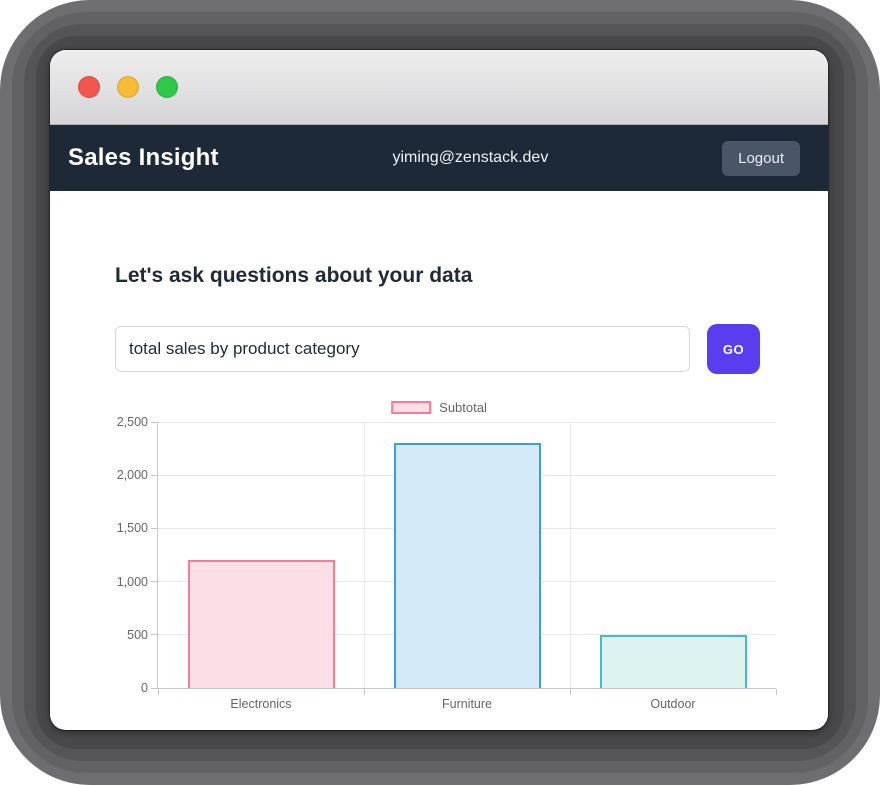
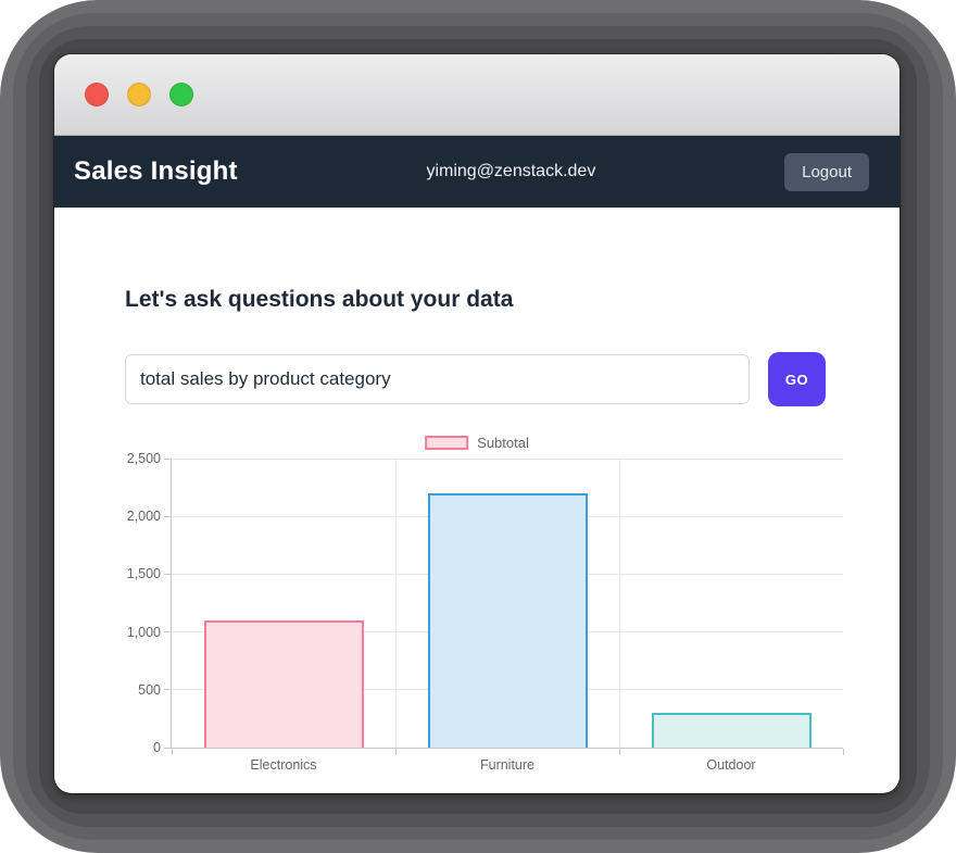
Electronics: 1200 -> 1100
Furniture: 2300 -> 2200
Outdoor: 500 -> 300
